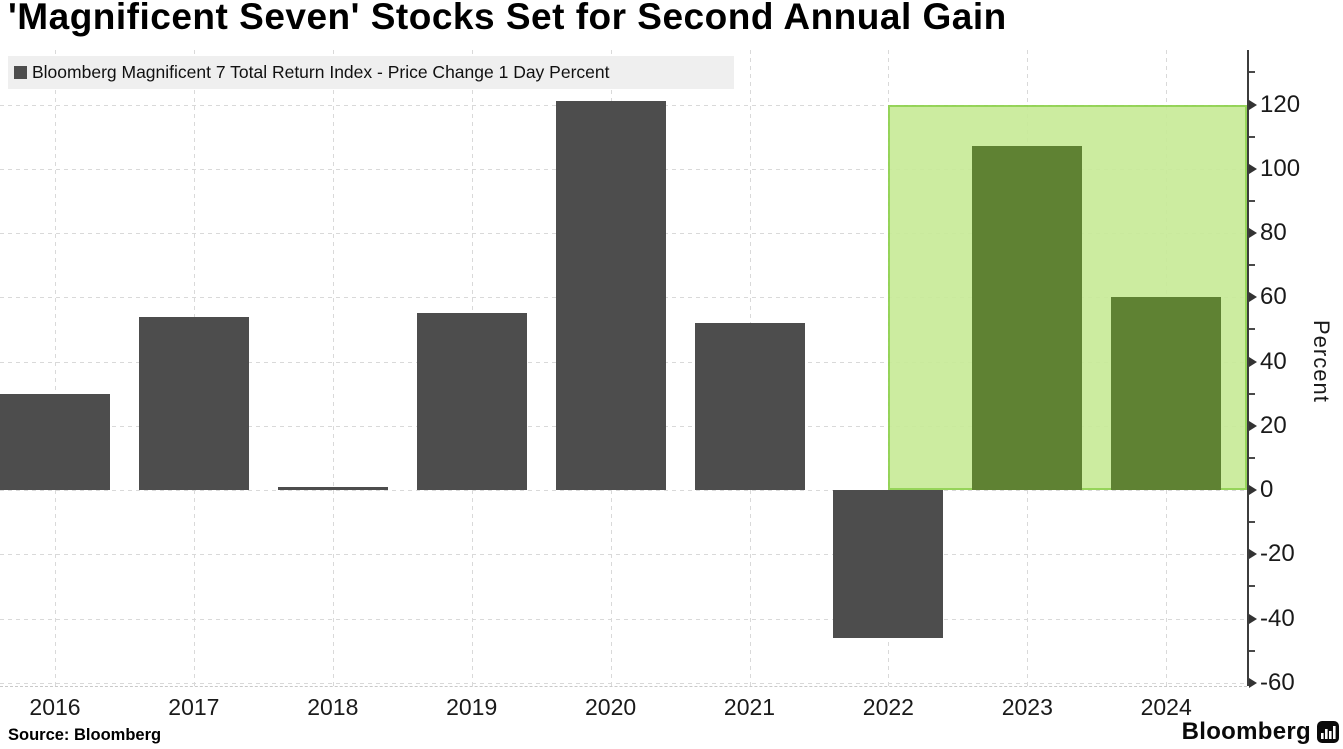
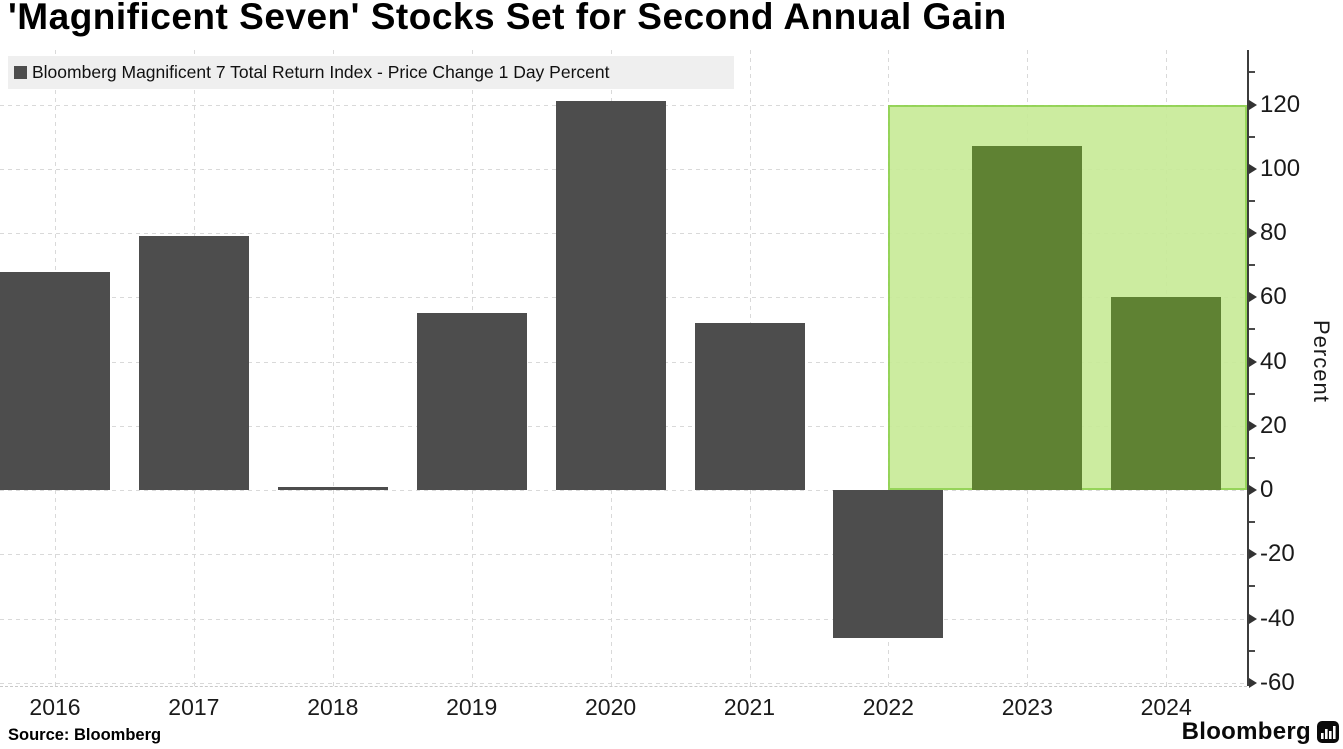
2016: 30 -> 68
2017: 54 -> 79
